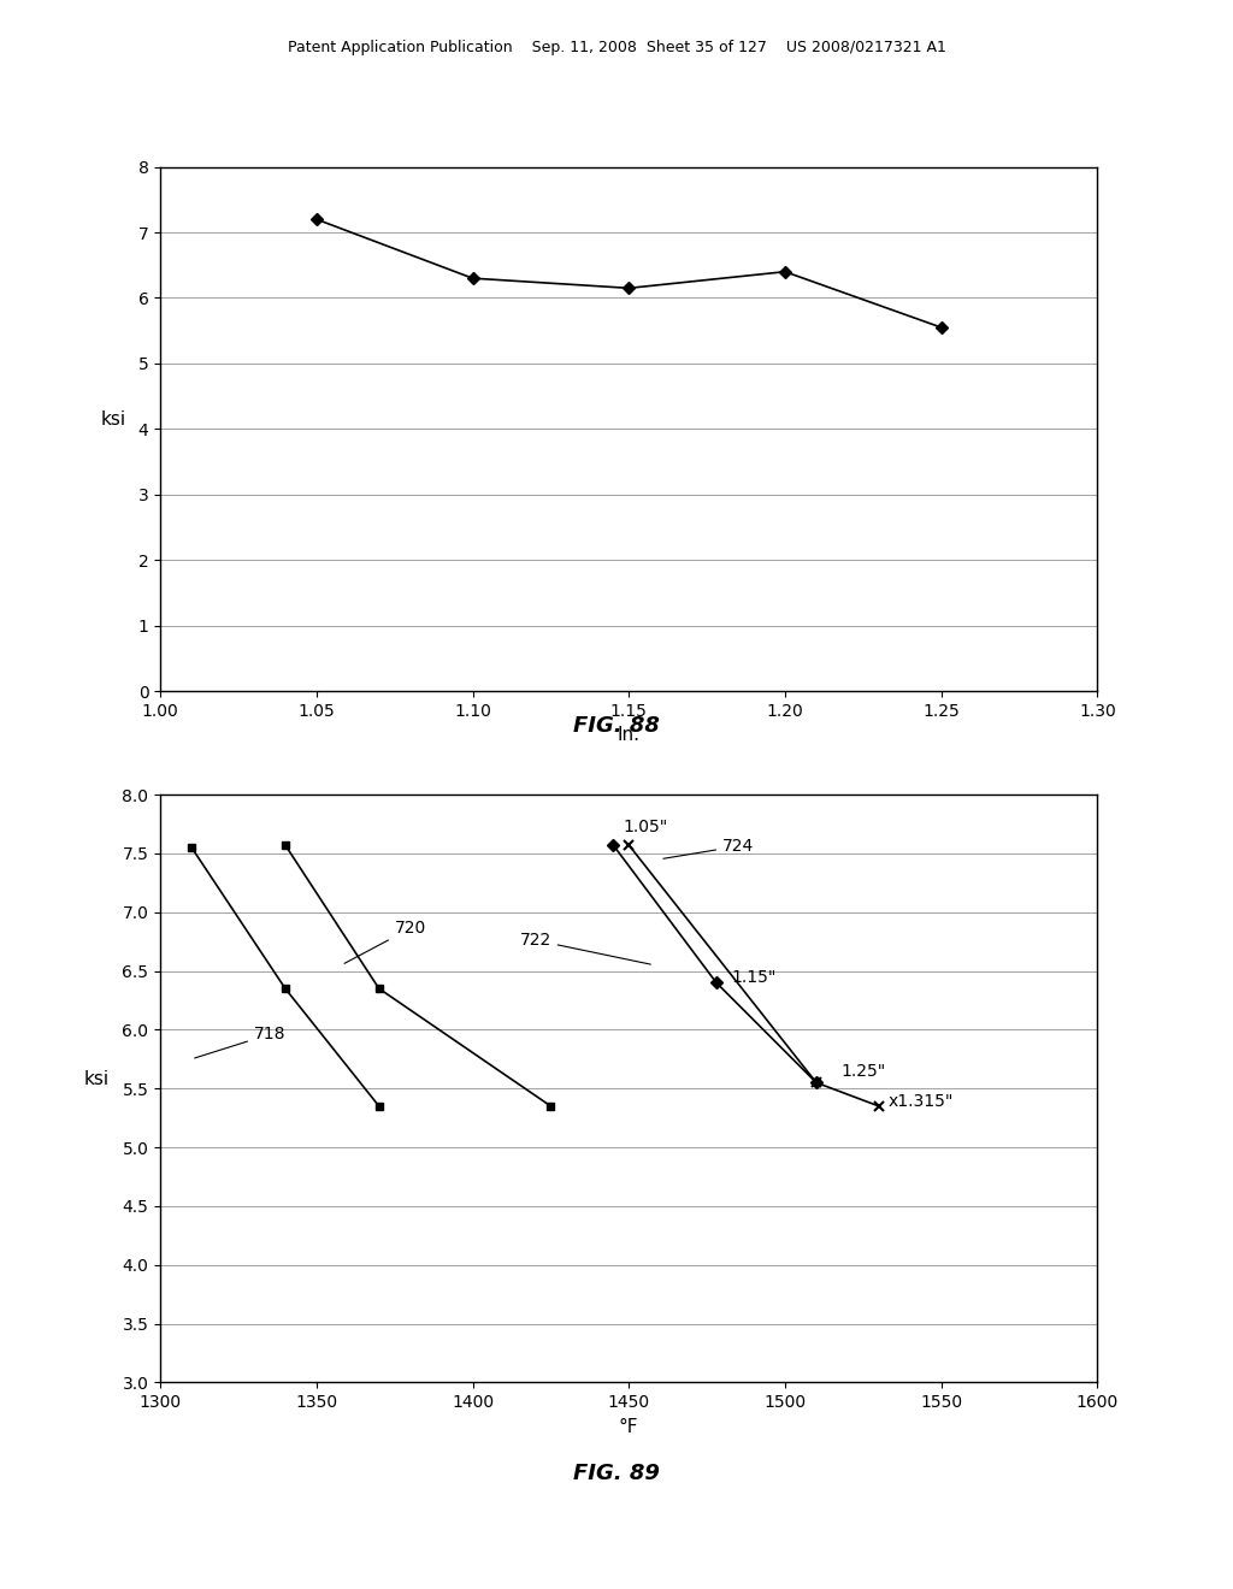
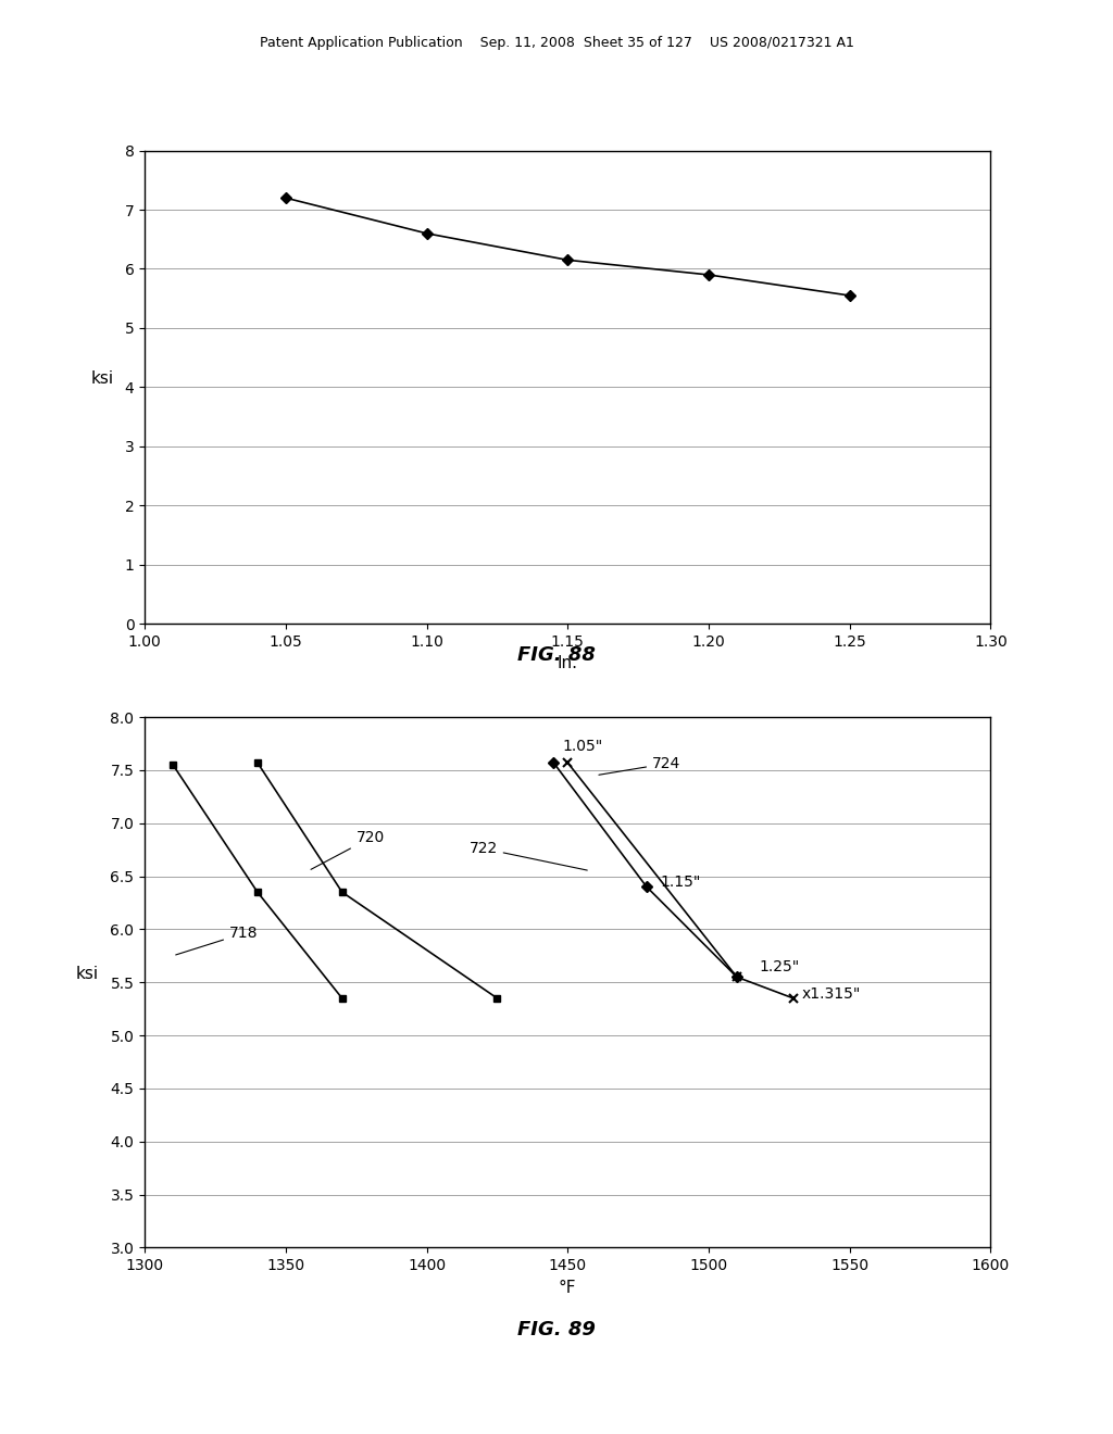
1.10: 6.30 -> 6.60
1.20: 6.40 -> 5.90
